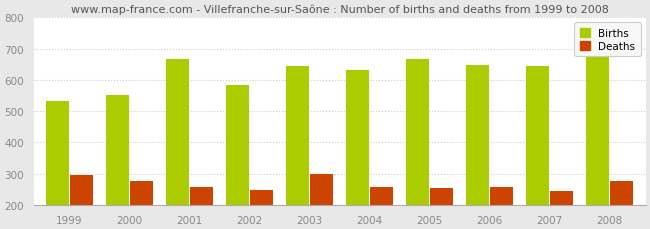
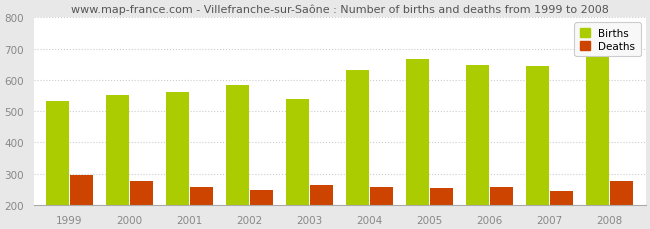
Births/2001: 665 -> 561
Births/2003: 645 -> 539
Deaths/2003: 300 -> 264
